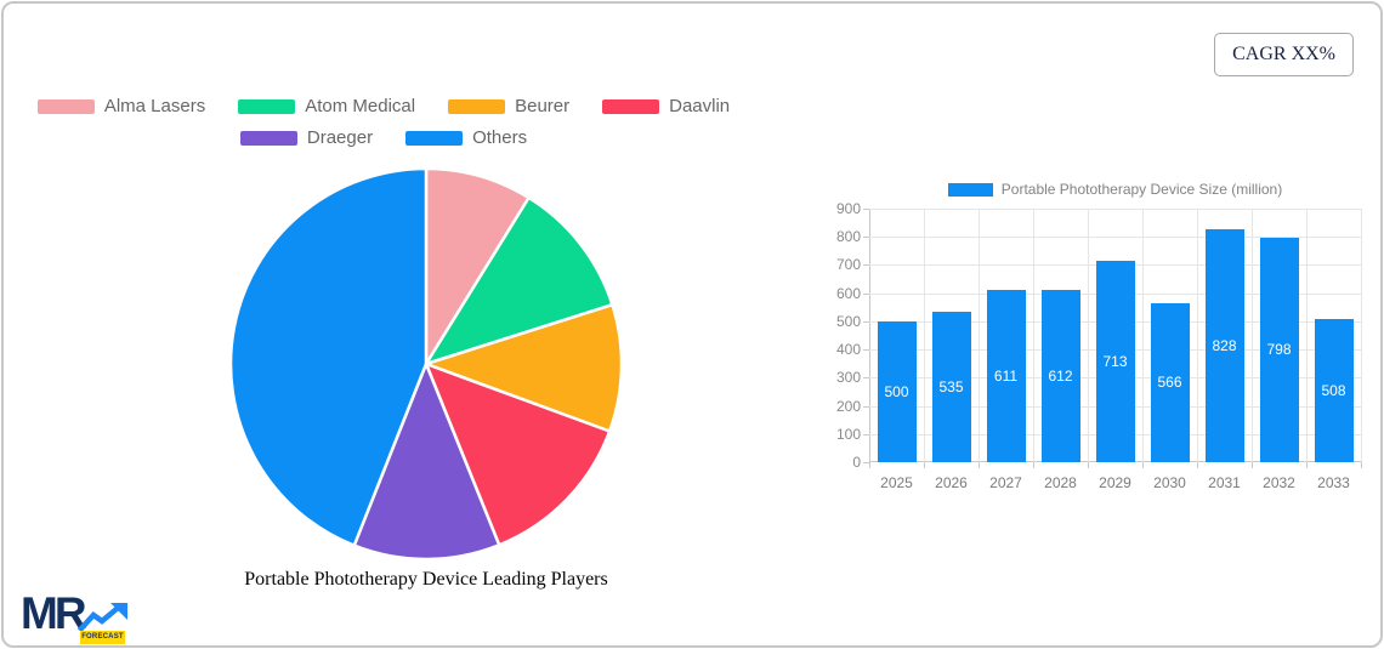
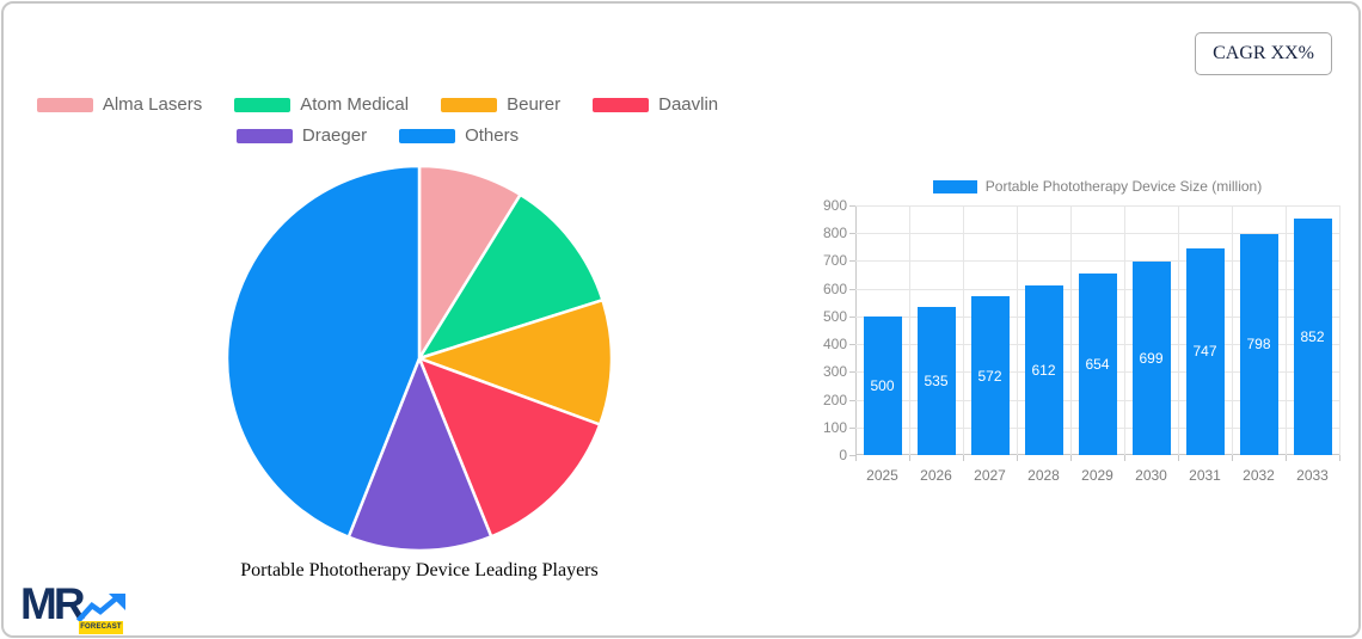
Portable Phototherapy Device Size (million)/2027: 611 -> 572
Portable Phototherapy Device Size (million)/2029: 713 -> 654
Portable Phototherapy Device Size (million)/2030: 566 -> 699
Portable Phototherapy Device Size (million)/2031: 828 -> 747
Portable Phototherapy Device Size (million)/2033: 508 -> 852
